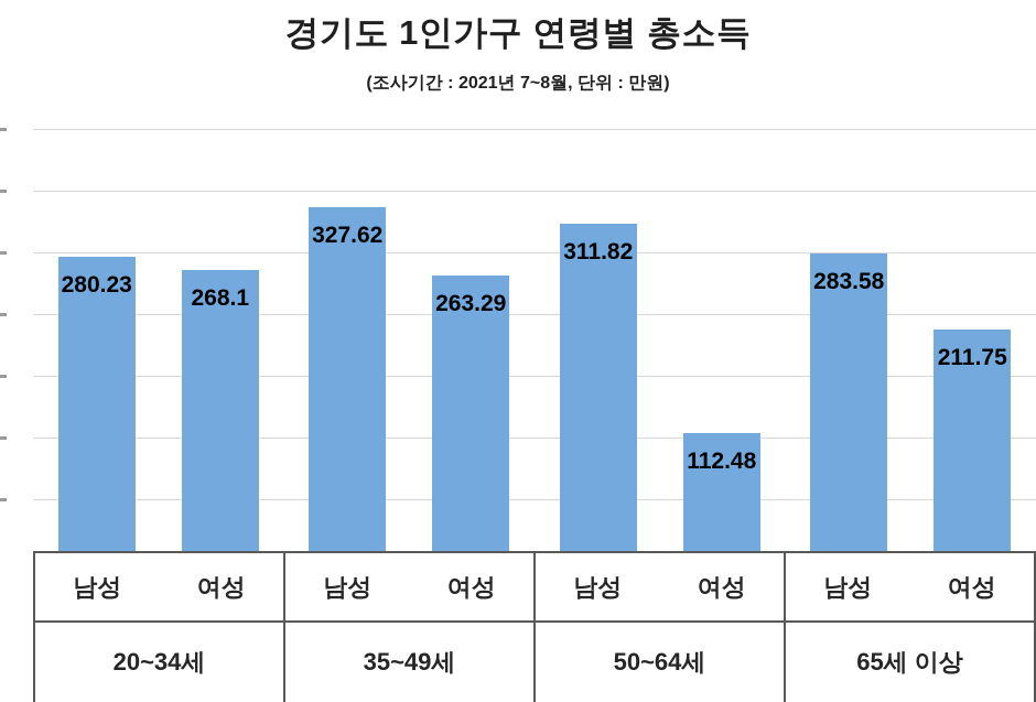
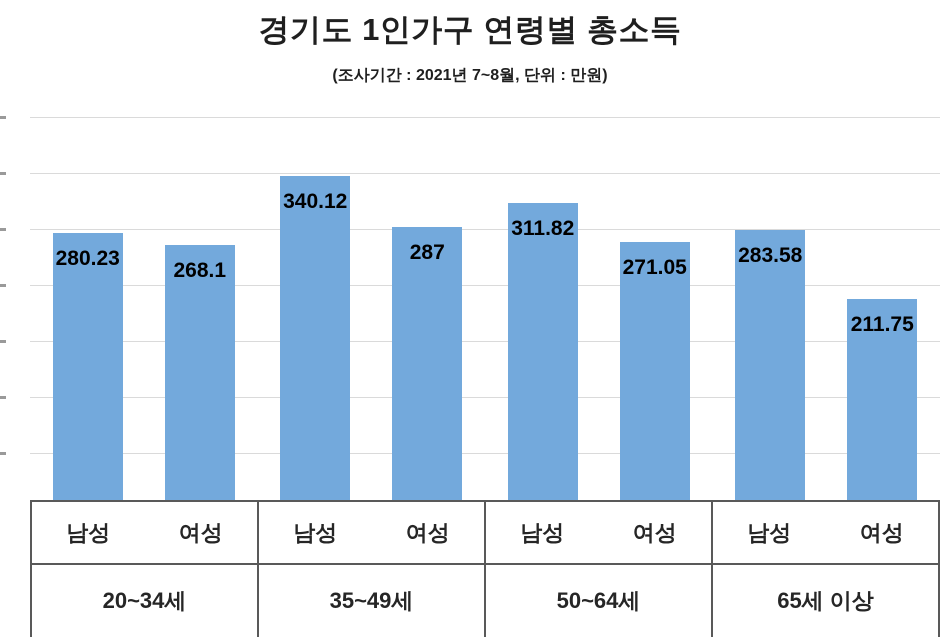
남성/35~49세: 327.62 -> 340.12
여성/35~49세: 263.29 -> 287
여성/50~64세: 112.48 -> 271.05
